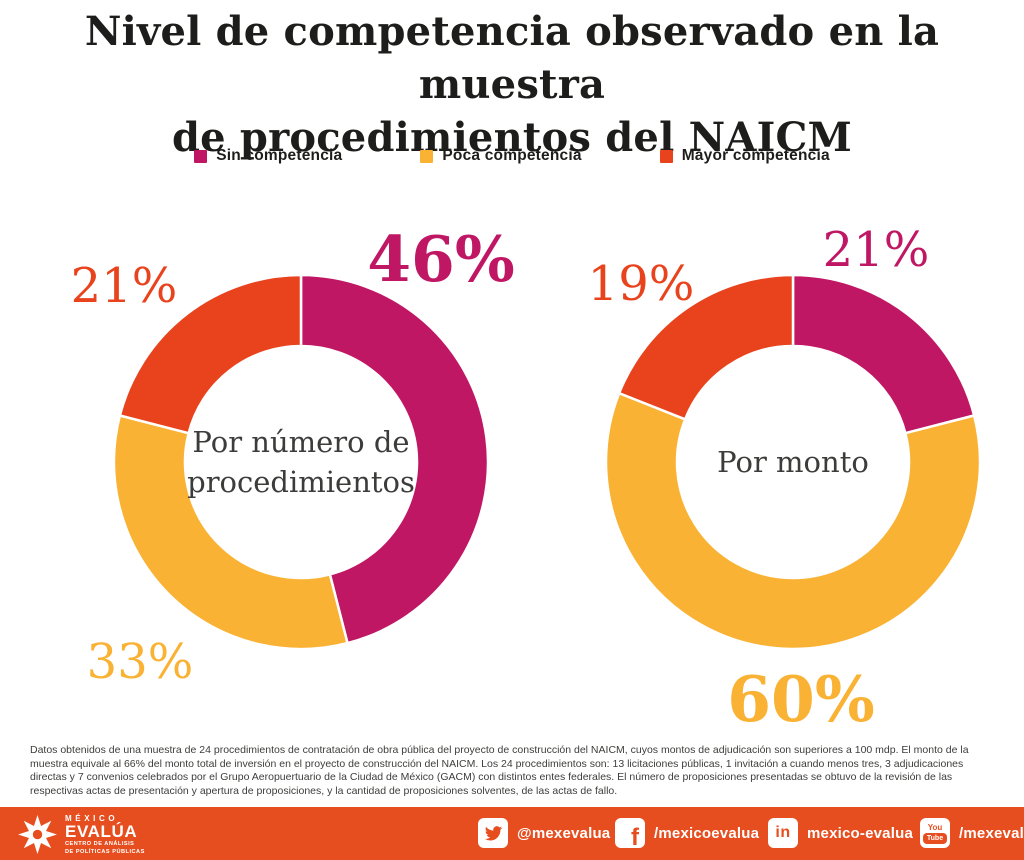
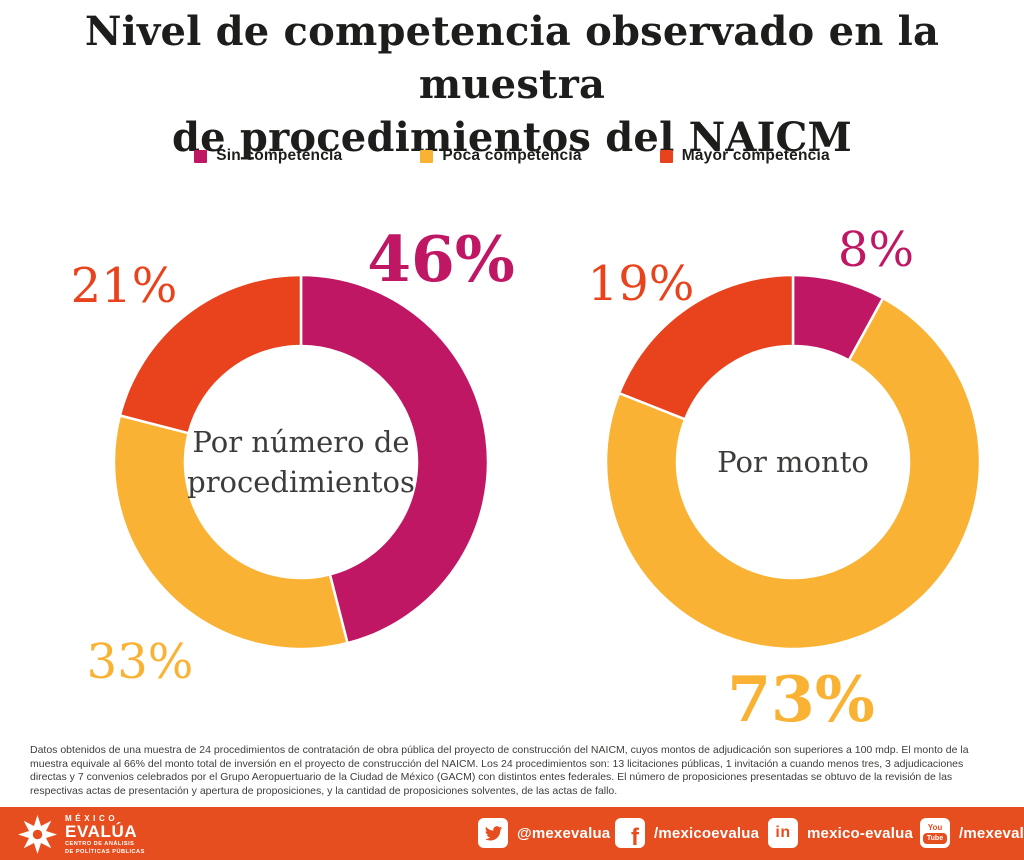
Por monto/Sin competencia: 21% -> 8%
Por monto/Poca competencia: 60% -> 73%
